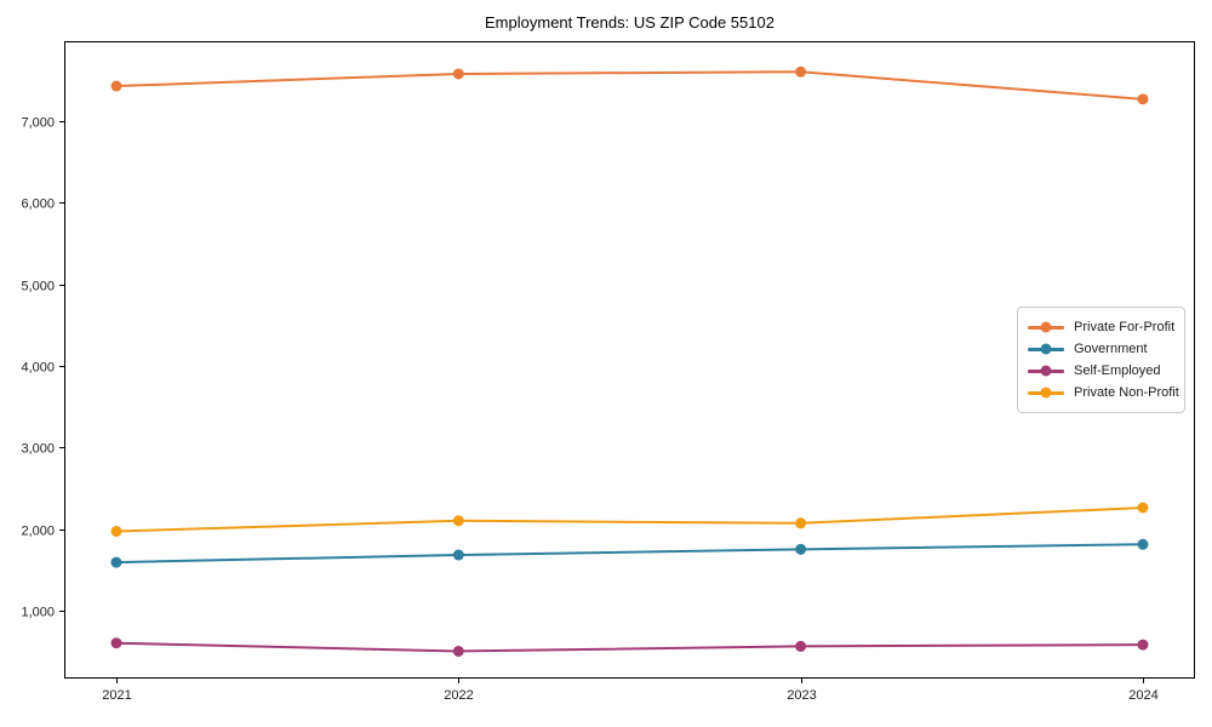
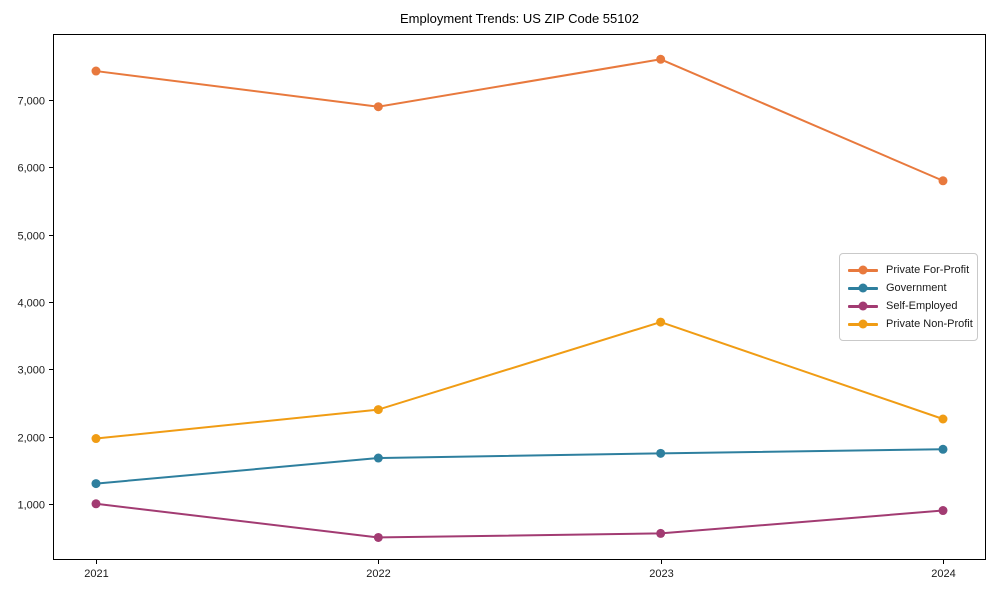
Government/2021: 1600 -> 1300
Self-Employed/2021: 600 -> 1000
Private For-Profit/2022: 7600 -> 6900
Private Non-Profit/2022: 2100 -> 2400
Private Non-Profit/2023: 2100 -> 3700
Private For-Profit/2024: 7300 -> 5800
Self-Employed/2024: 600 -> 900
